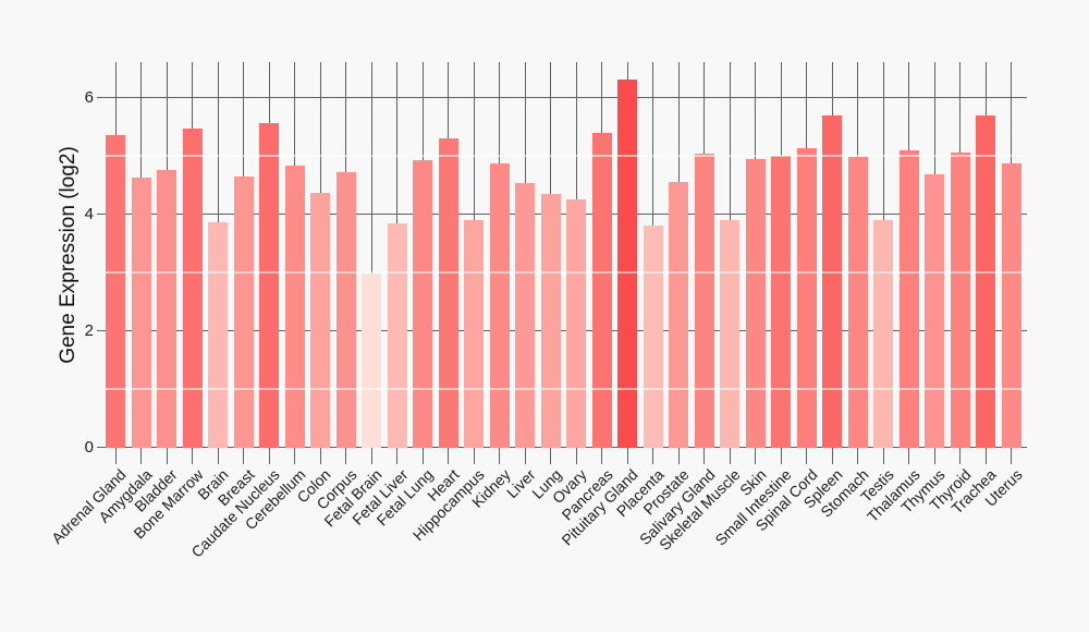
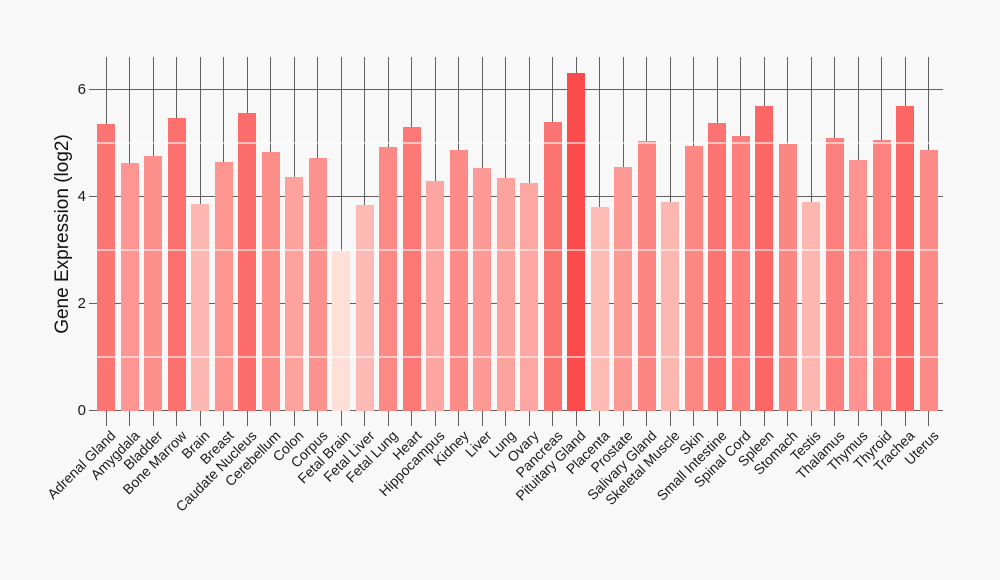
Hippocampus: 3.9 -> 4.3
Small Intestine: 5.0 -> 5.4
